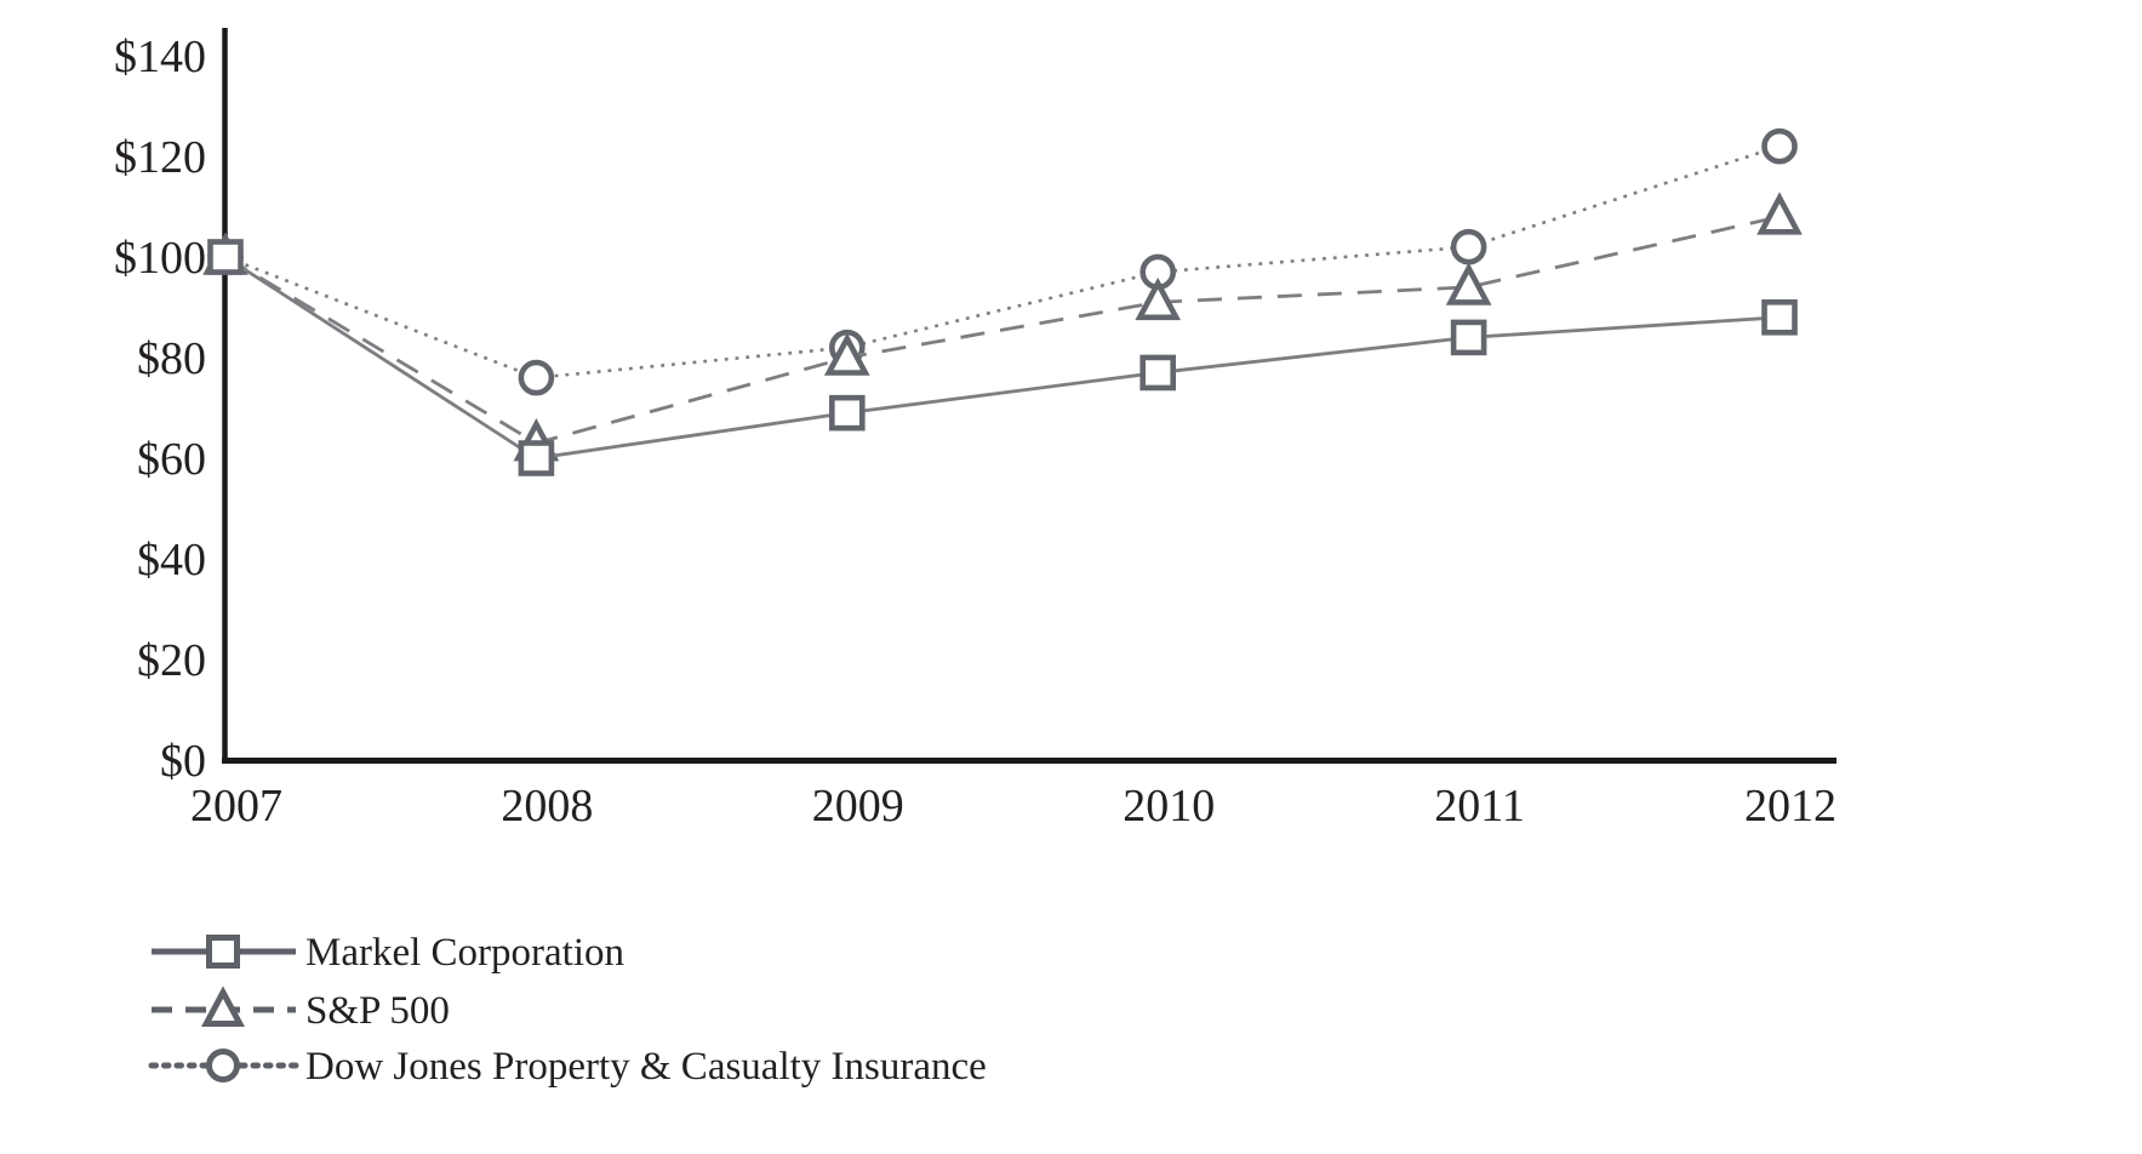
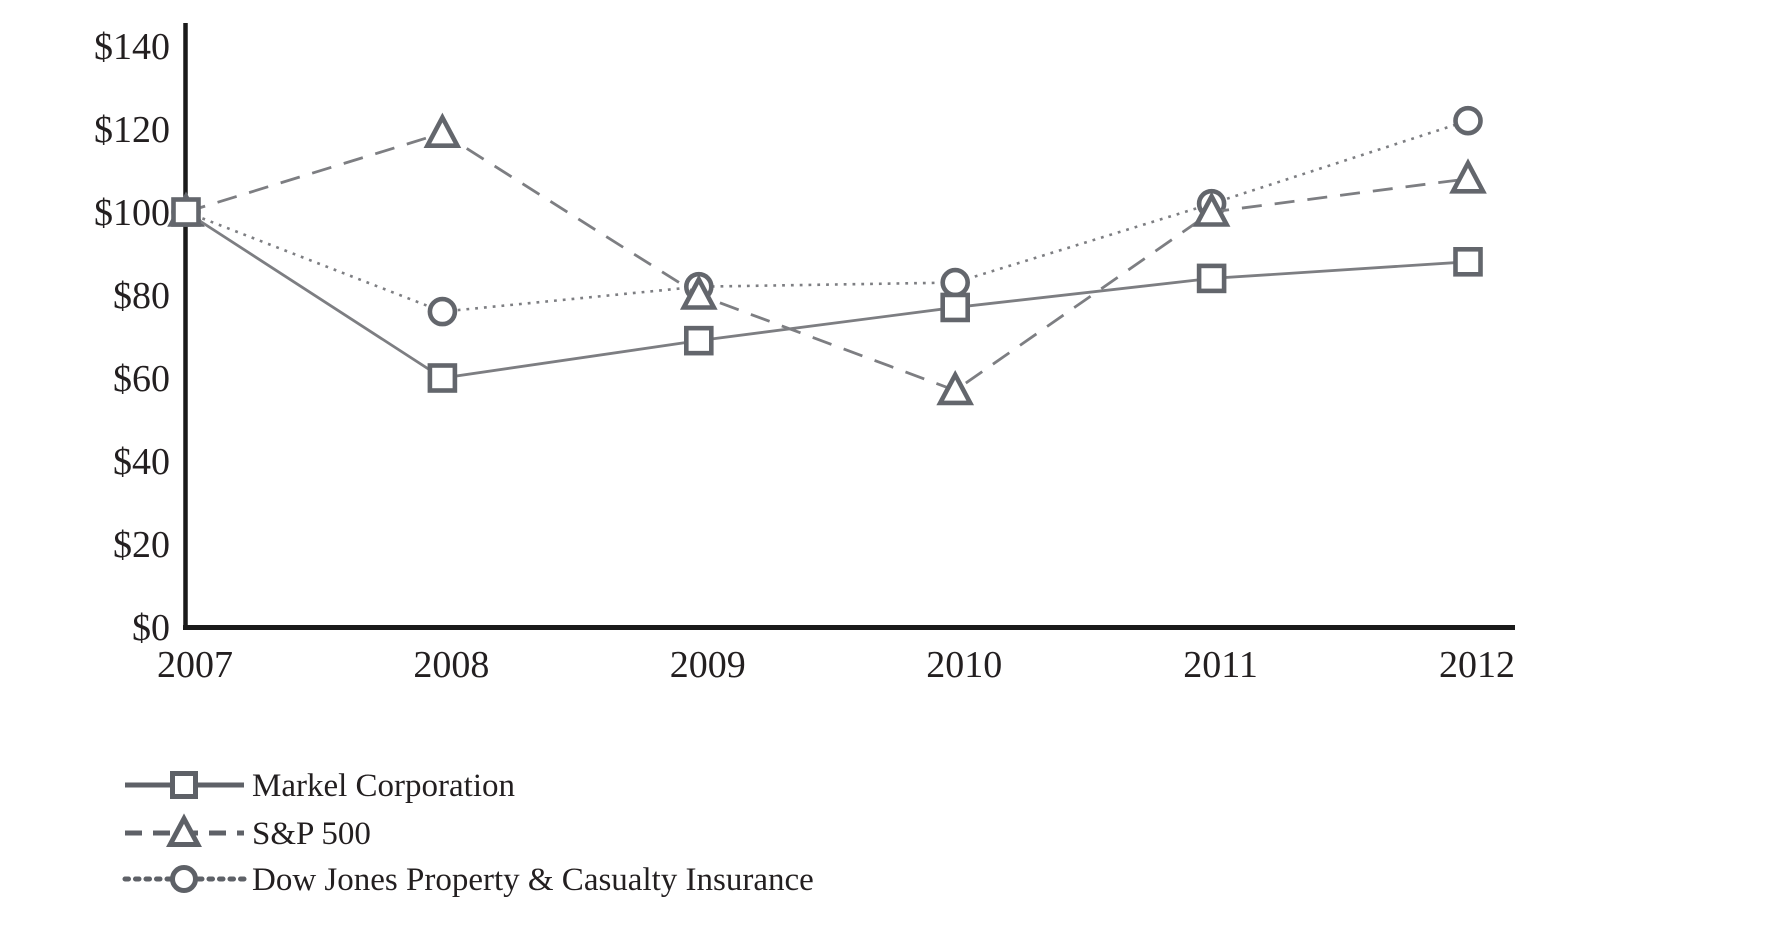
S&P 500/2008: $63 -> $119
S&P 500/2010: $91 -> $57
Dow Jones Property & Casualty Insurance/2010: $97 -> $83
S&P 500/2011: $94 -> $100
